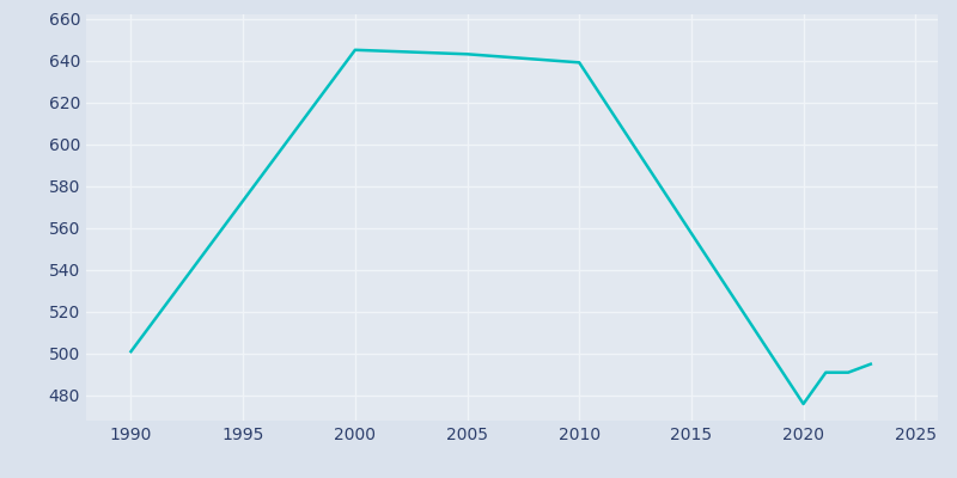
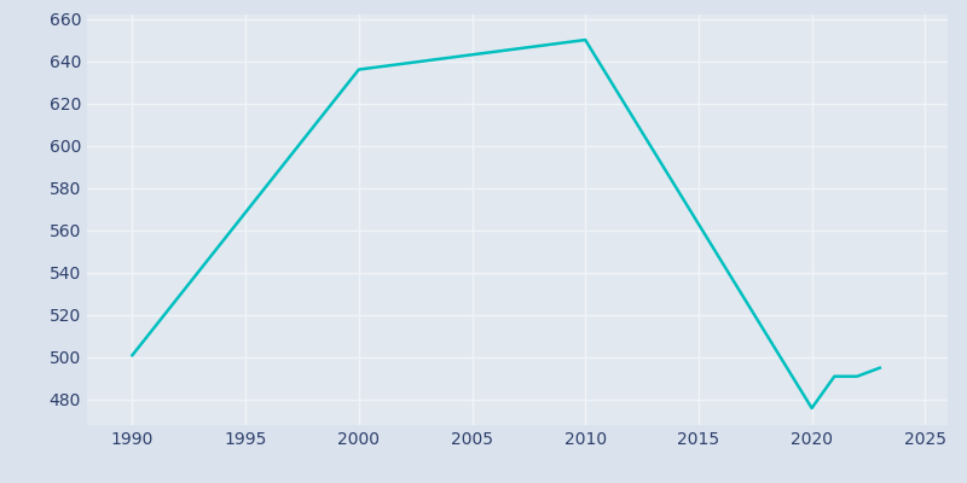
2000: 645 -> 636
2010: 639 -> 650
